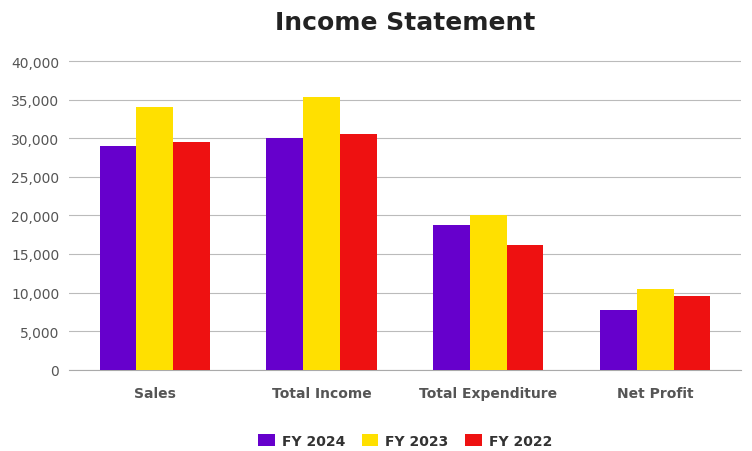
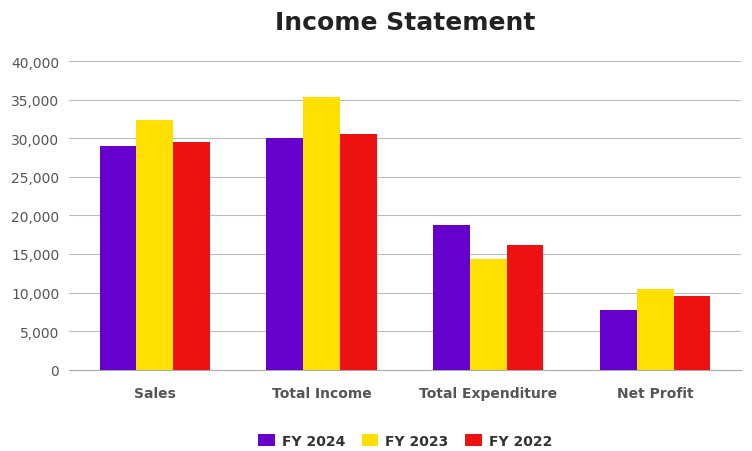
FY 2023/Sales: 34,000 -> 32,400
FY 2023/Total Expenditure: 20,000 -> 14,400
